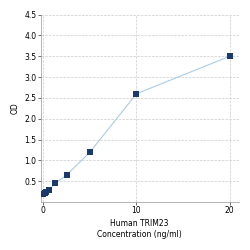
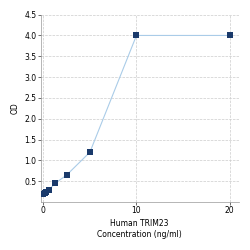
10: 2.60 -> 4.00
20: 3.50 -> 4.00
